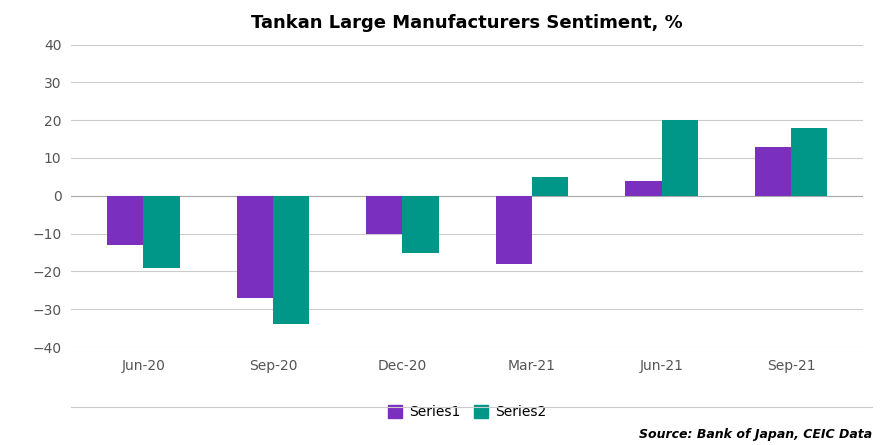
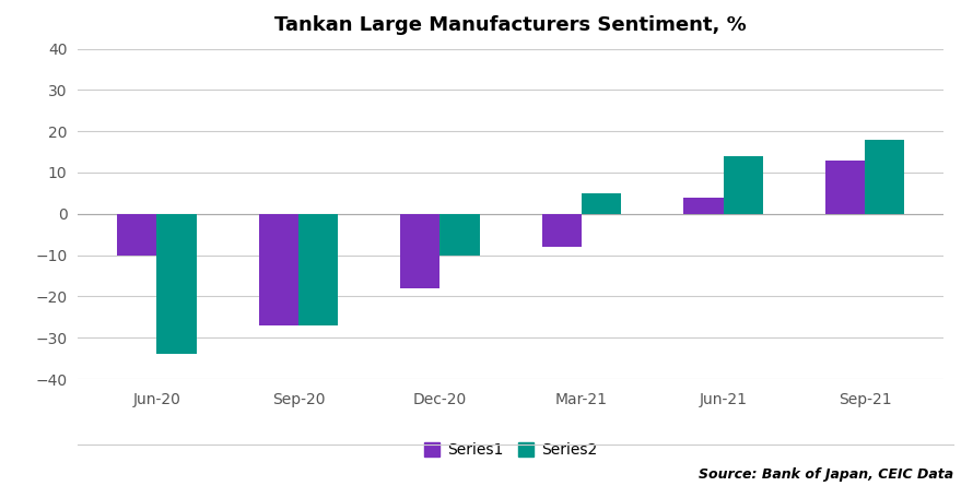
Series1/Jun-20: -13 -> -10
Series2/Jun-20: -19 -> -34
Series2/Sep-20: -34 -> -27
Series1/Dec-20: -10 -> -18
Series2/Dec-20: -15 -> -10
Series1/Mar-21: -18 -> -8
Series2/Jun-21: 20 -> 14
